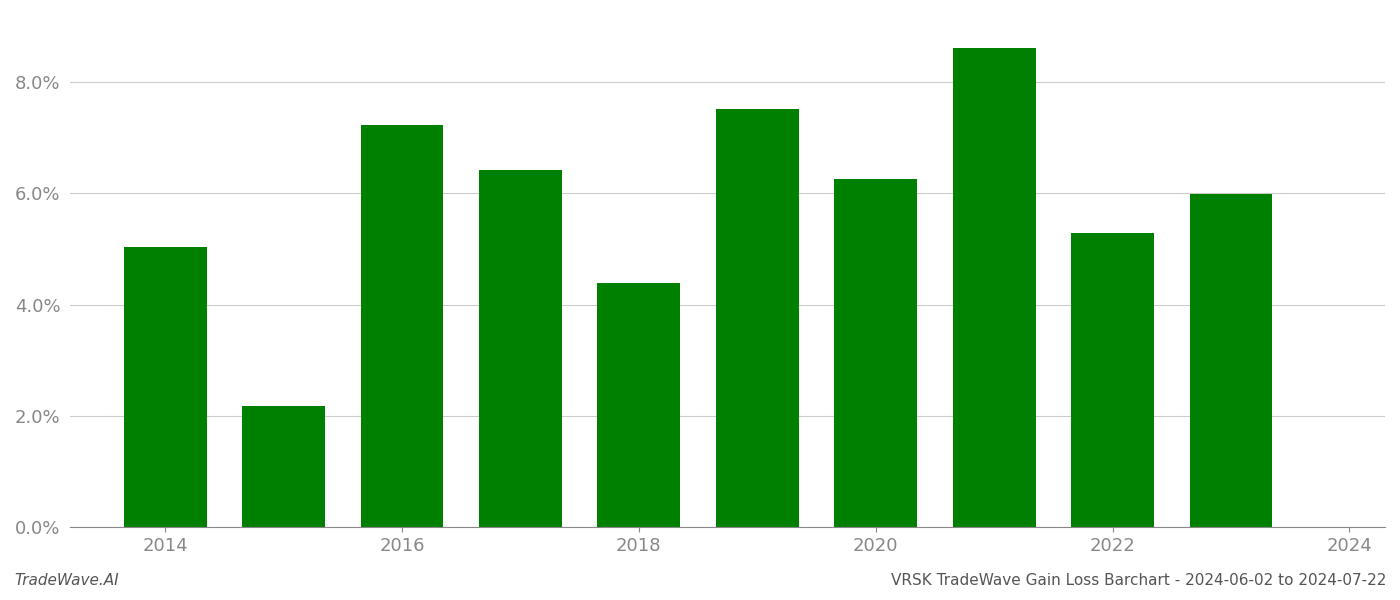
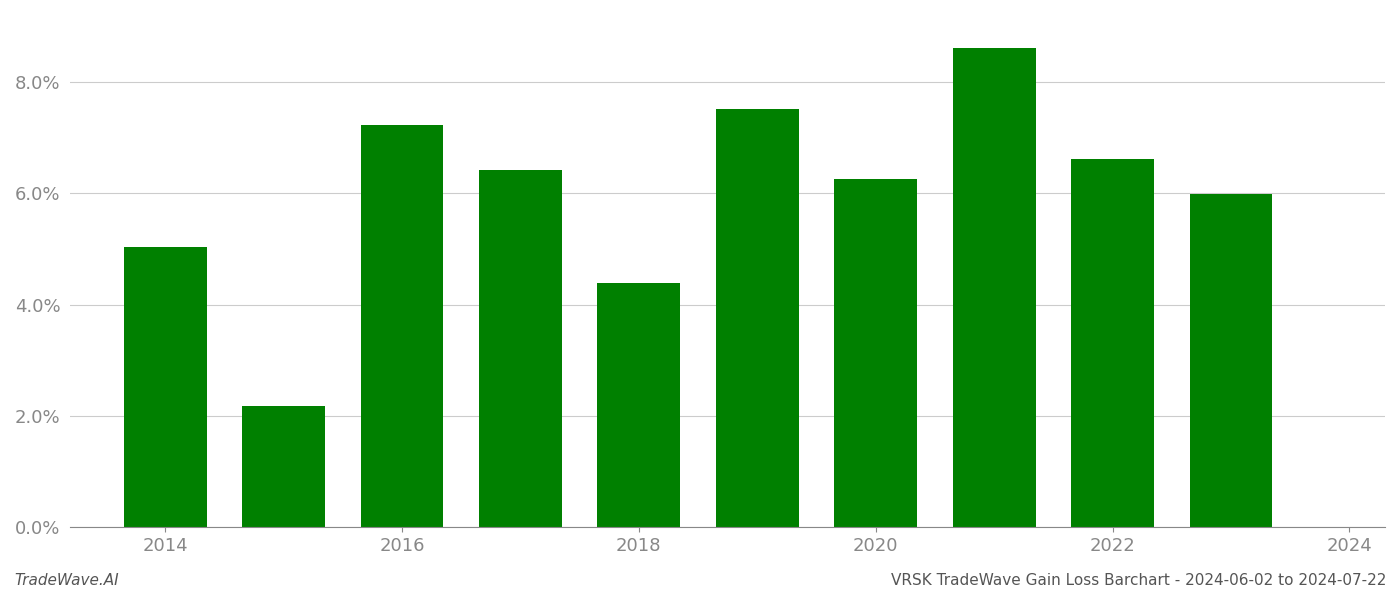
2022: 5.28% -> 6.62%
